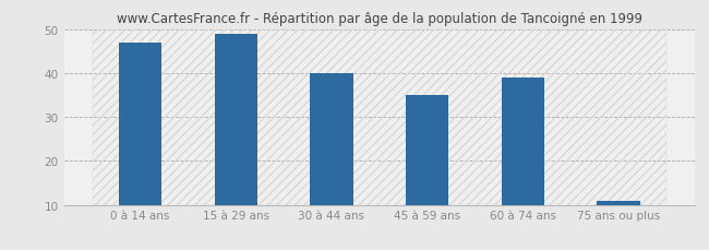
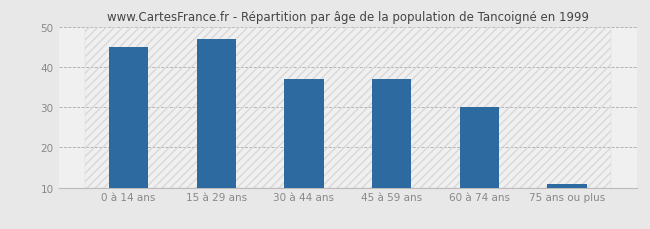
0 à 14 ans: 47 -> 45
15 à 29 ans: 49 -> 47
30 à 44 ans: 40 -> 37
45 à 59 ans: 35 -> 37
60 à 74 ans: 39 -> 30
